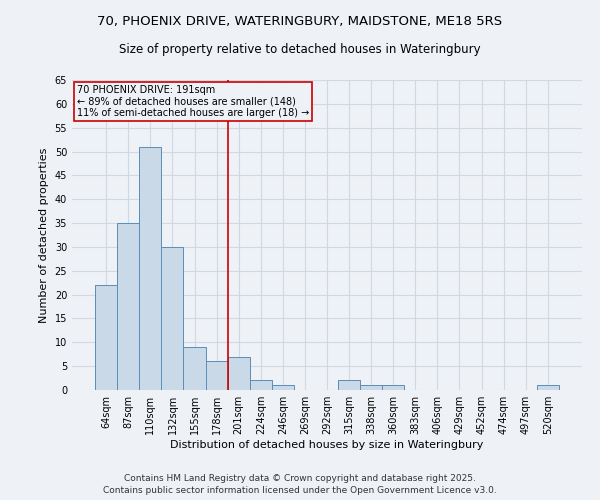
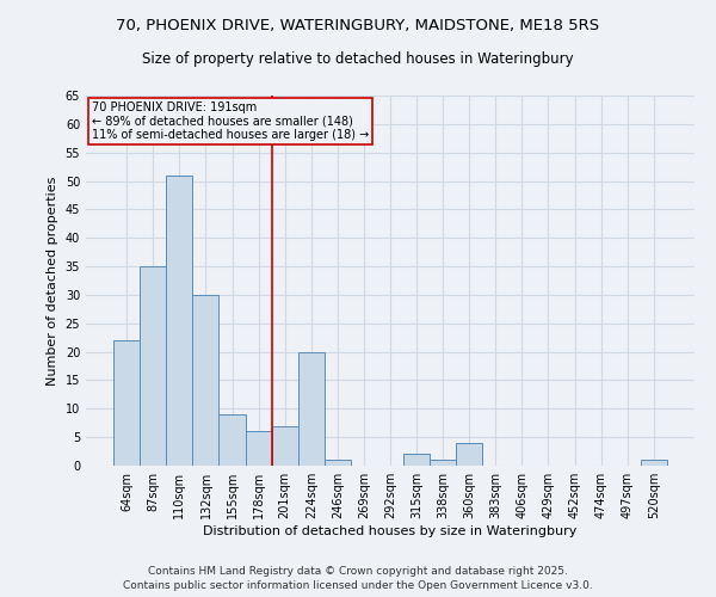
224sqm: 2 -> 20
360sqm: 1 -> 4
